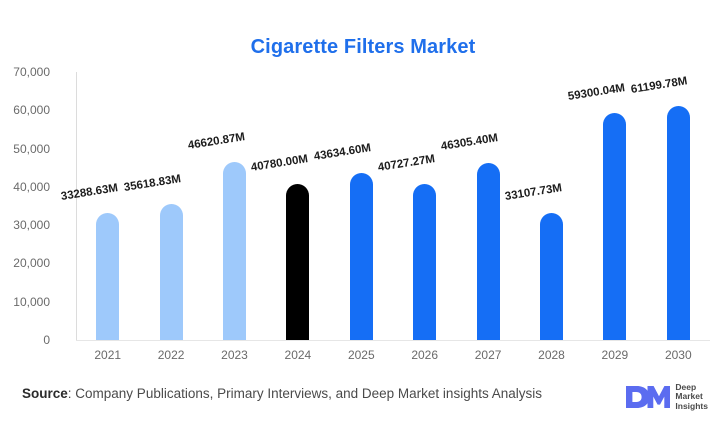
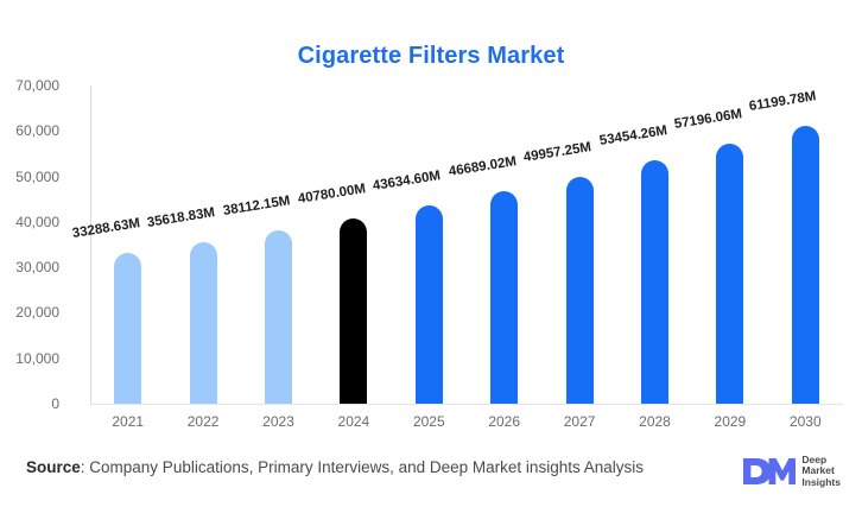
2023: 46620.87M -> 38112.15M
2026: 40727.27M -> 46689.02M
2027: 46305.40M -> 49957.25M
2028: 33107.73M -> 53454.26M
2029: 59300.04M -> 57196.06M
